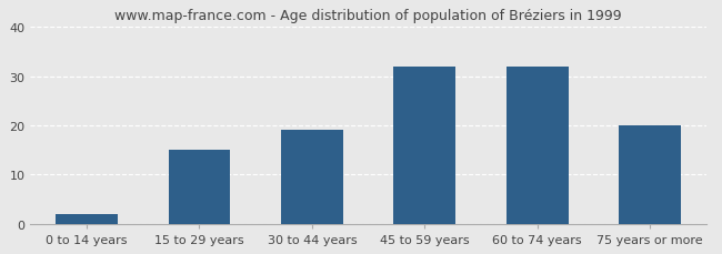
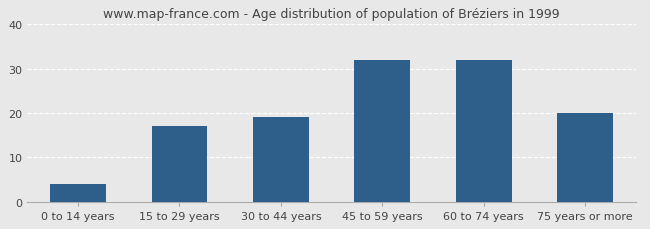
0 to 14 years: 2 -> 4
15 to 29 years: 15 -> 17
